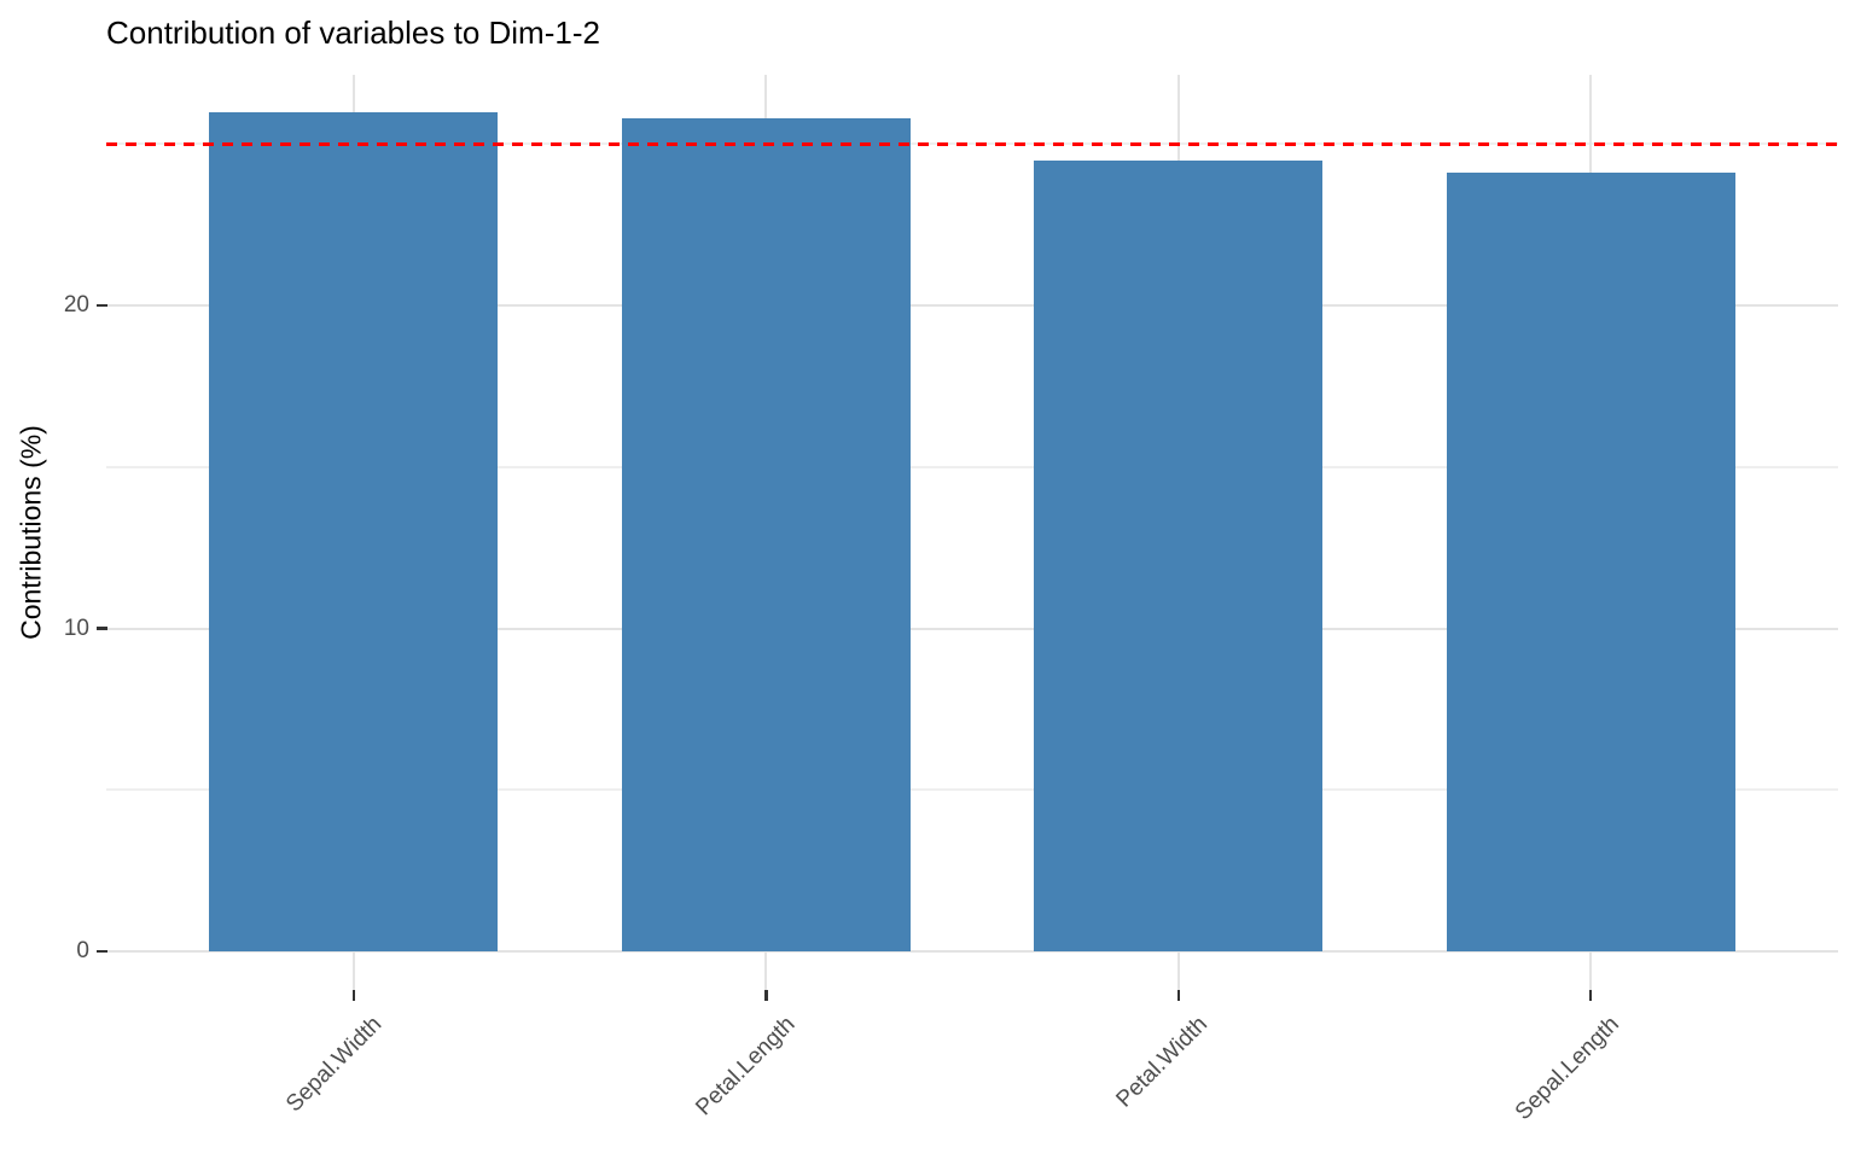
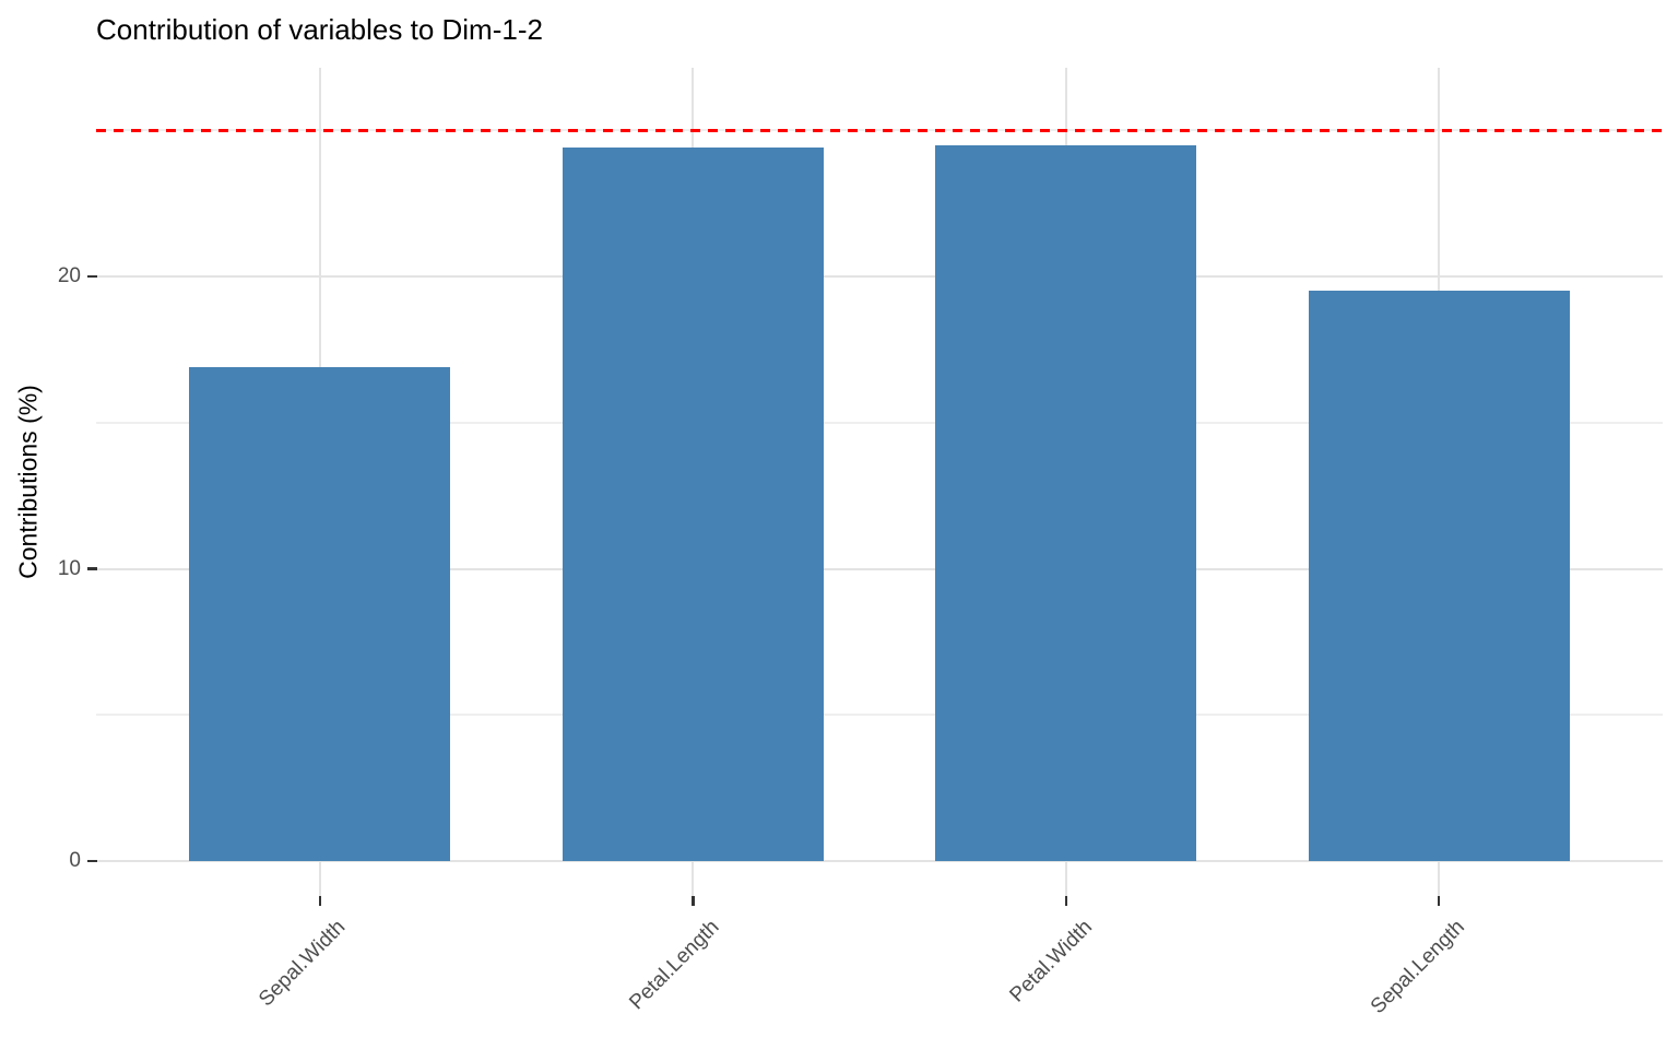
Sepal.Width: 26.0 -> 16.9
Petal.Length: 25.8 -> 24.4
Sepal.Length: 24.1 -> 19.5
